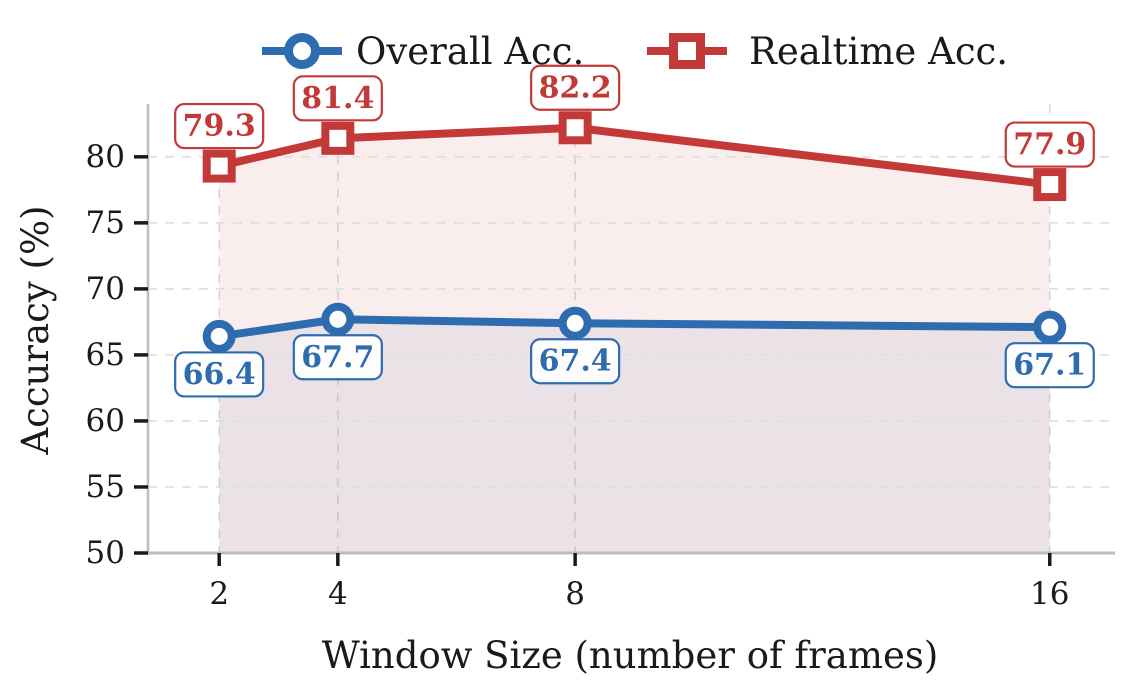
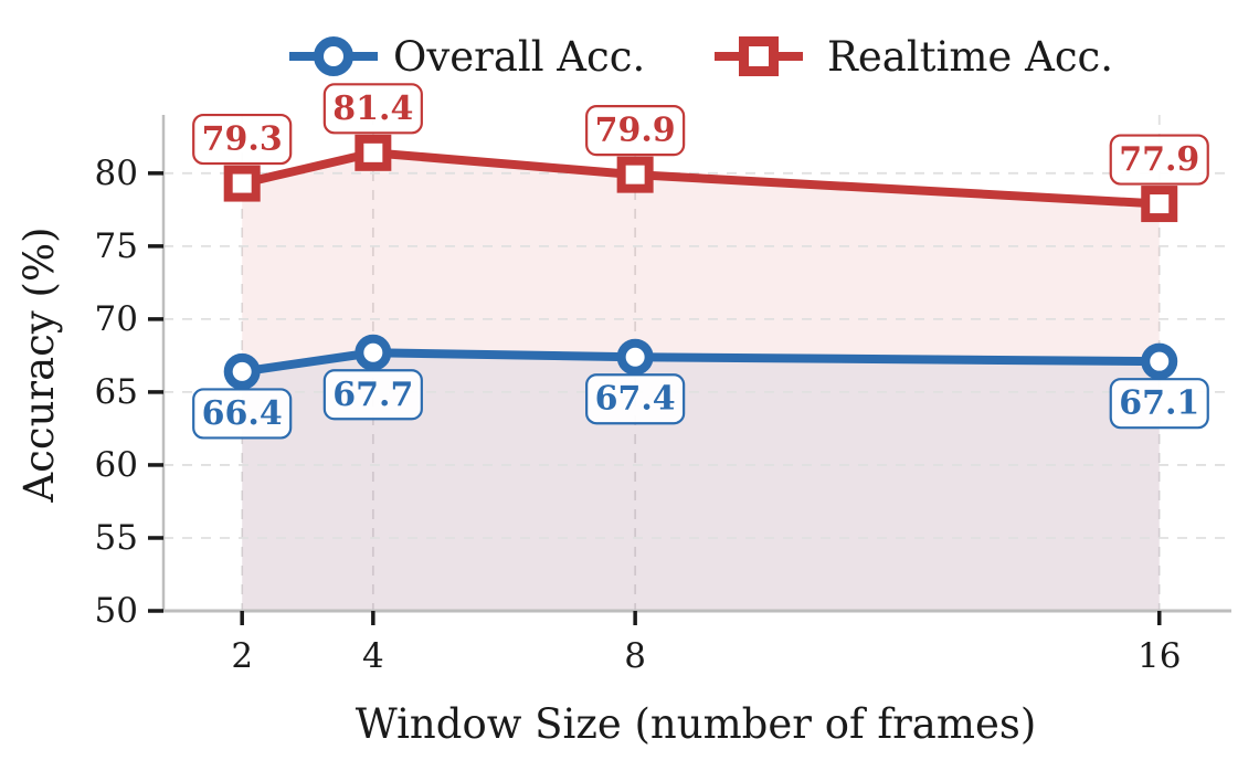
Realtime Acc./8: 82.2 -> 79.9
